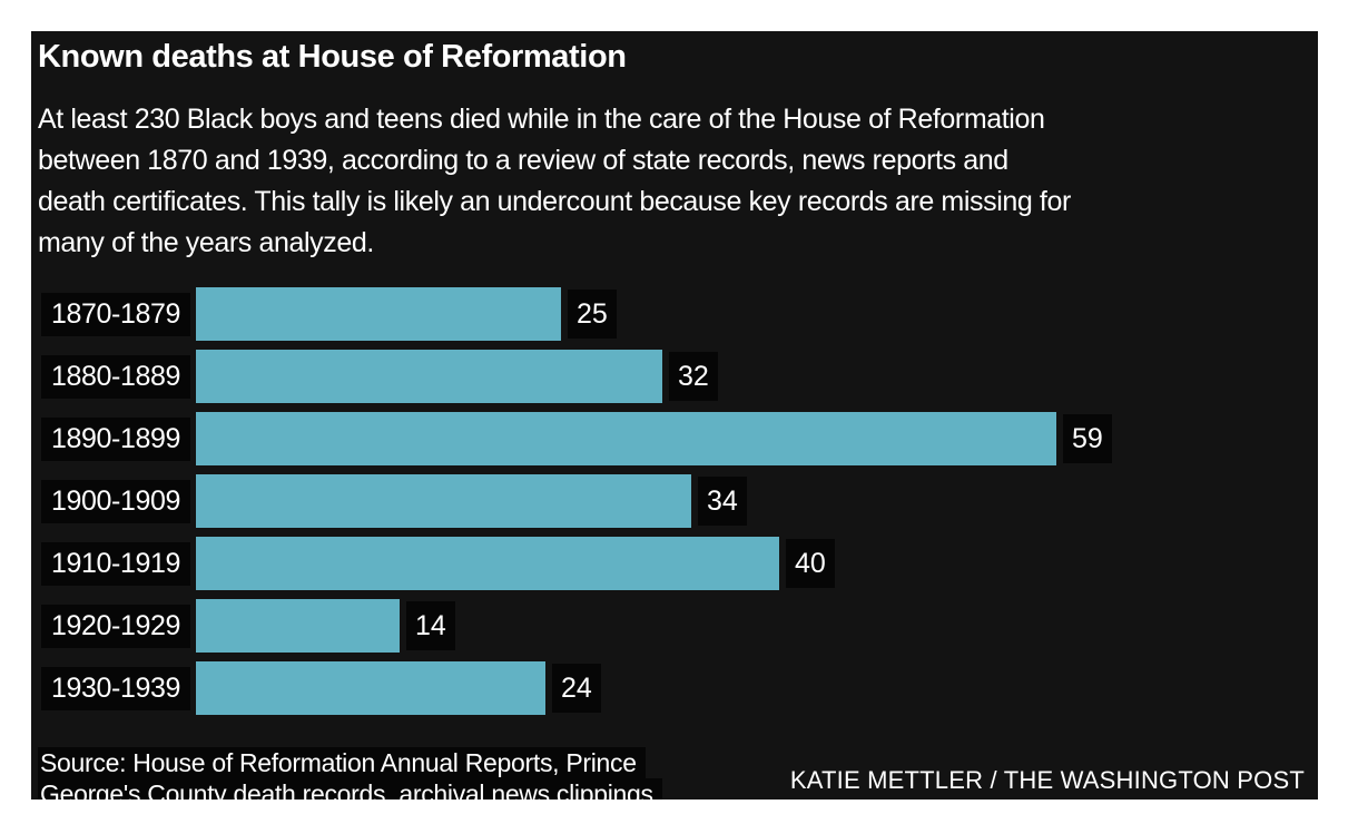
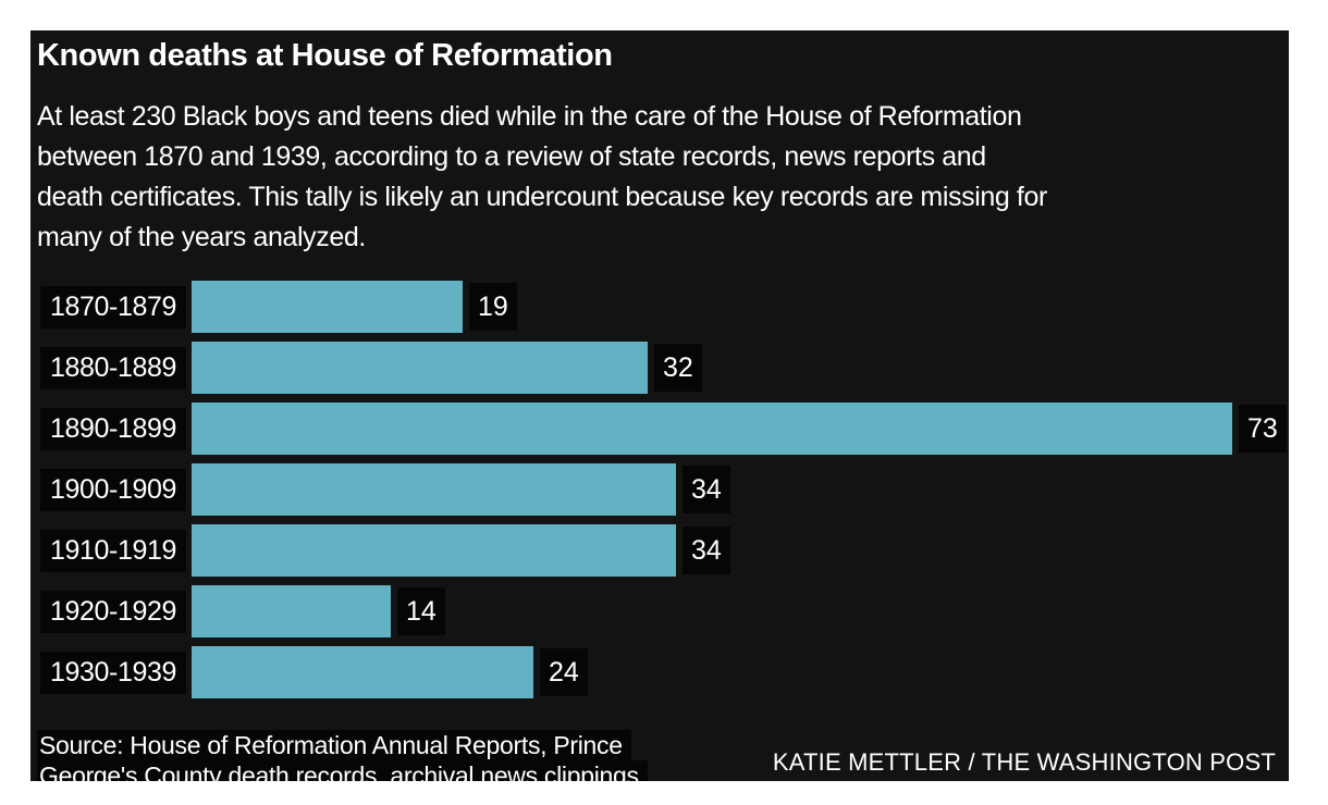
1870-1879: 25 -> 19
1890-1899: 59 -> 73
1910-1919: 40 -> 34
